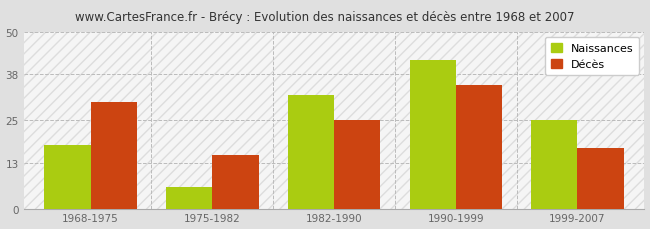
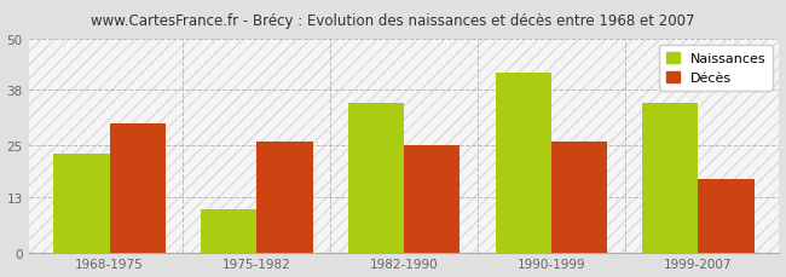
Naissances/1968-1975: 18 -> 23
Naissances/1975-1982: 6 -> 10
Décès/1975-1982: 15 -> 26
Naissances/1982-1990: 32 -> 35
Décès/1990-1999: 35 -> 26
Naissances/1999-2007: 25 -> 35
